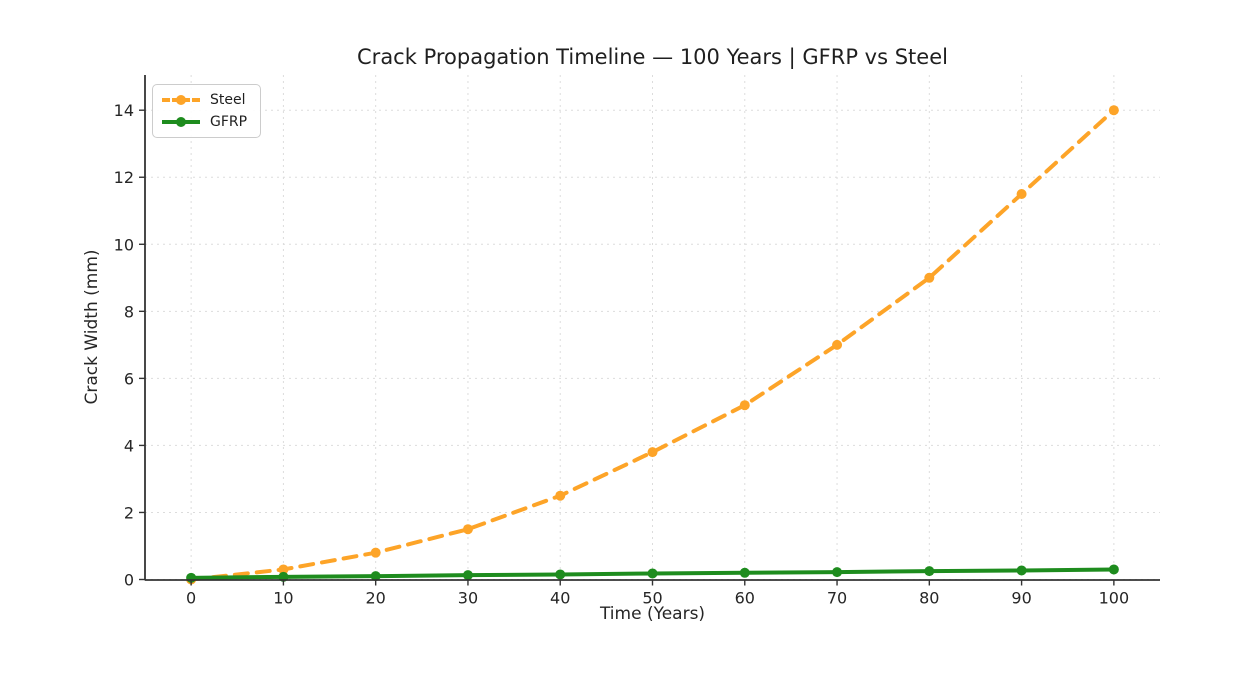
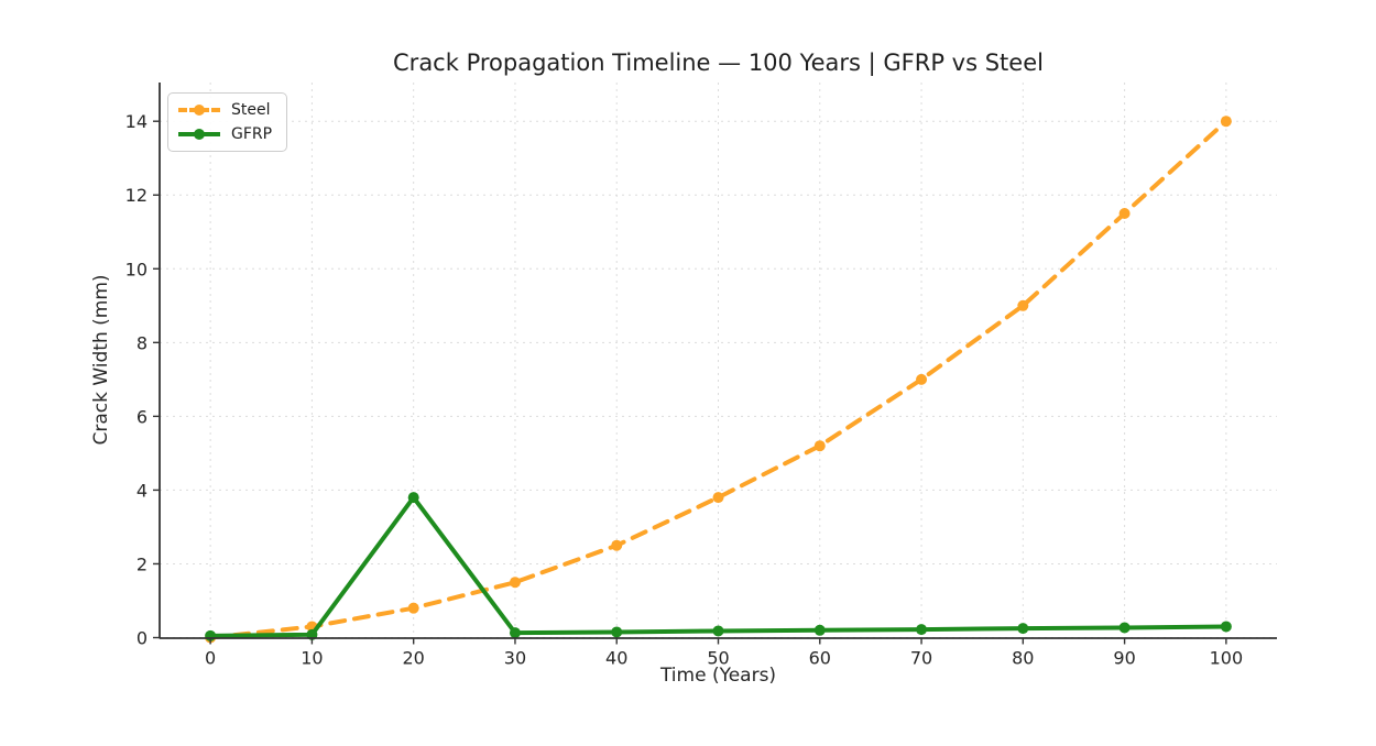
GFRP/20: 0.1 -> 3.8
